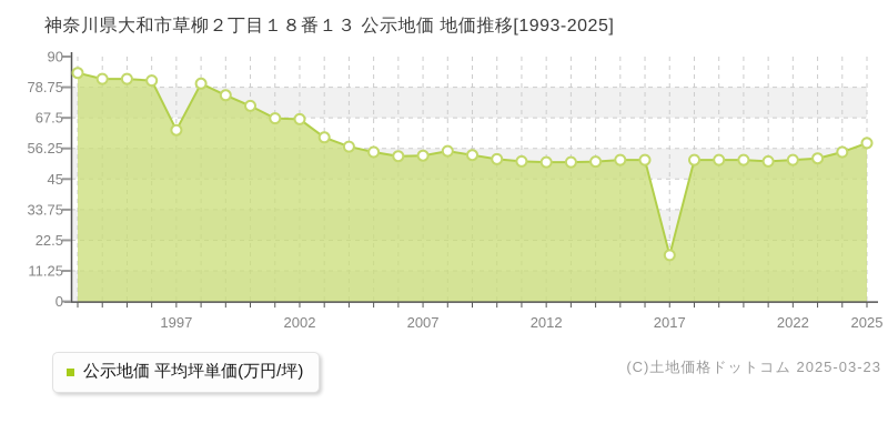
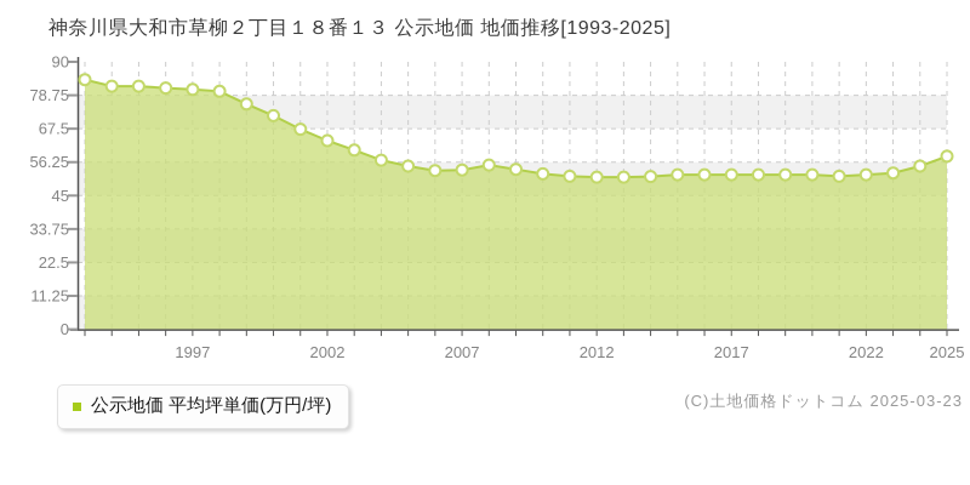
1997: 63 -> 81
2002: 67 -> 64
2017: 17 -> 52
